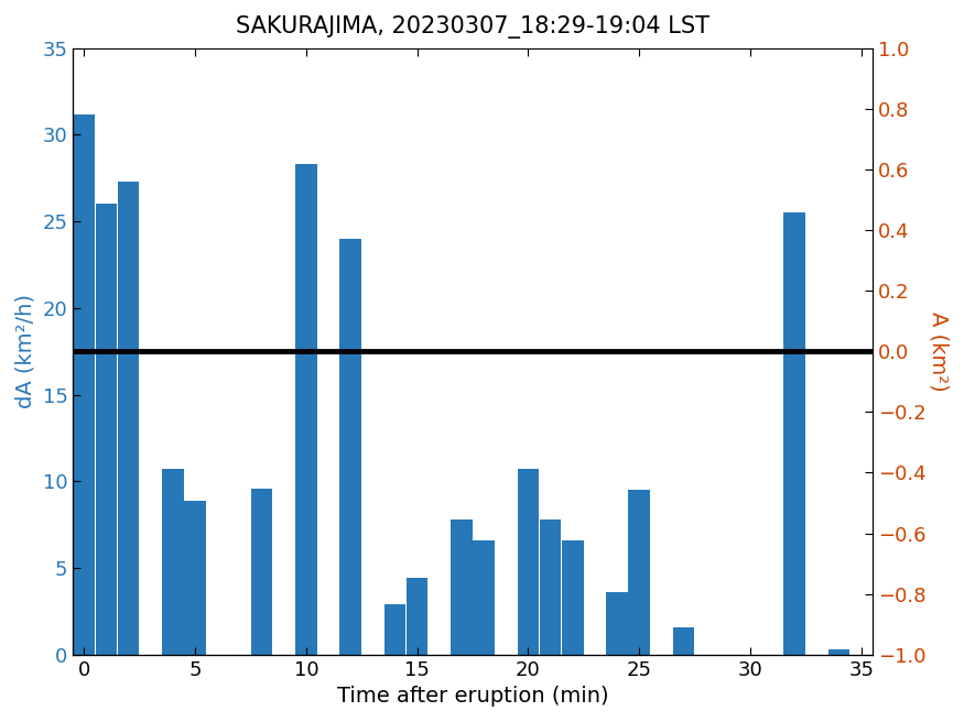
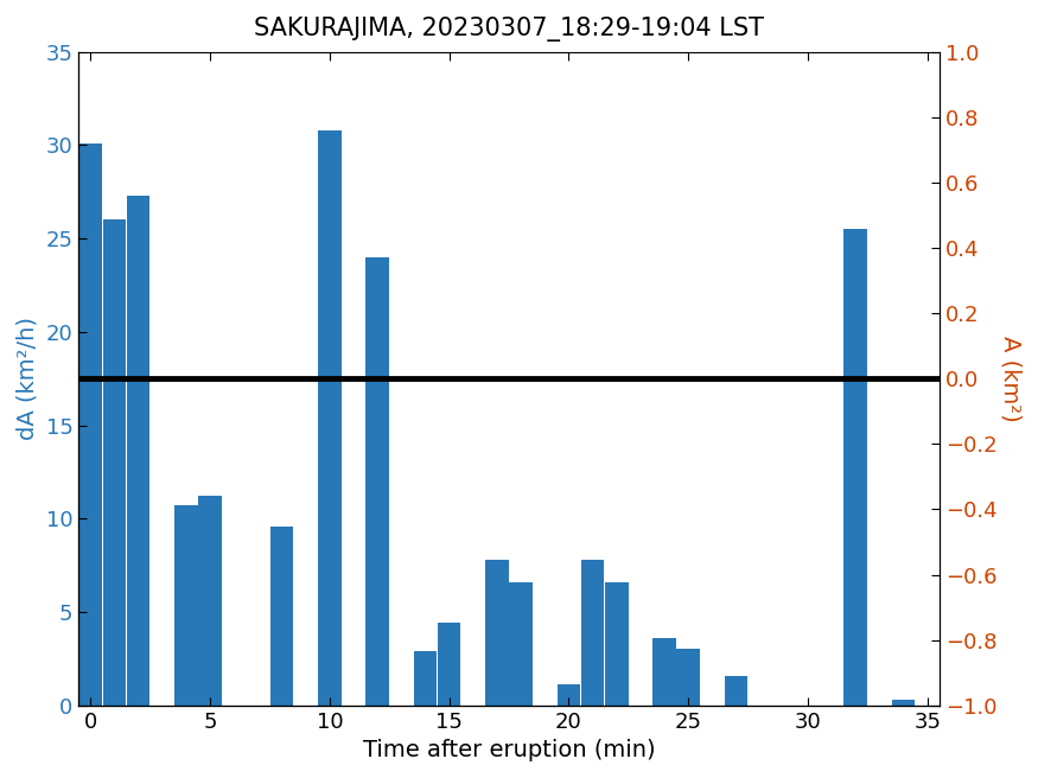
0: 31.2 -> 30.1
5: 8.9 -> 11.2
10: 28.3 -> 30.8
20: 10.7 -> 1.1
25: 9.5 -> 3.0
